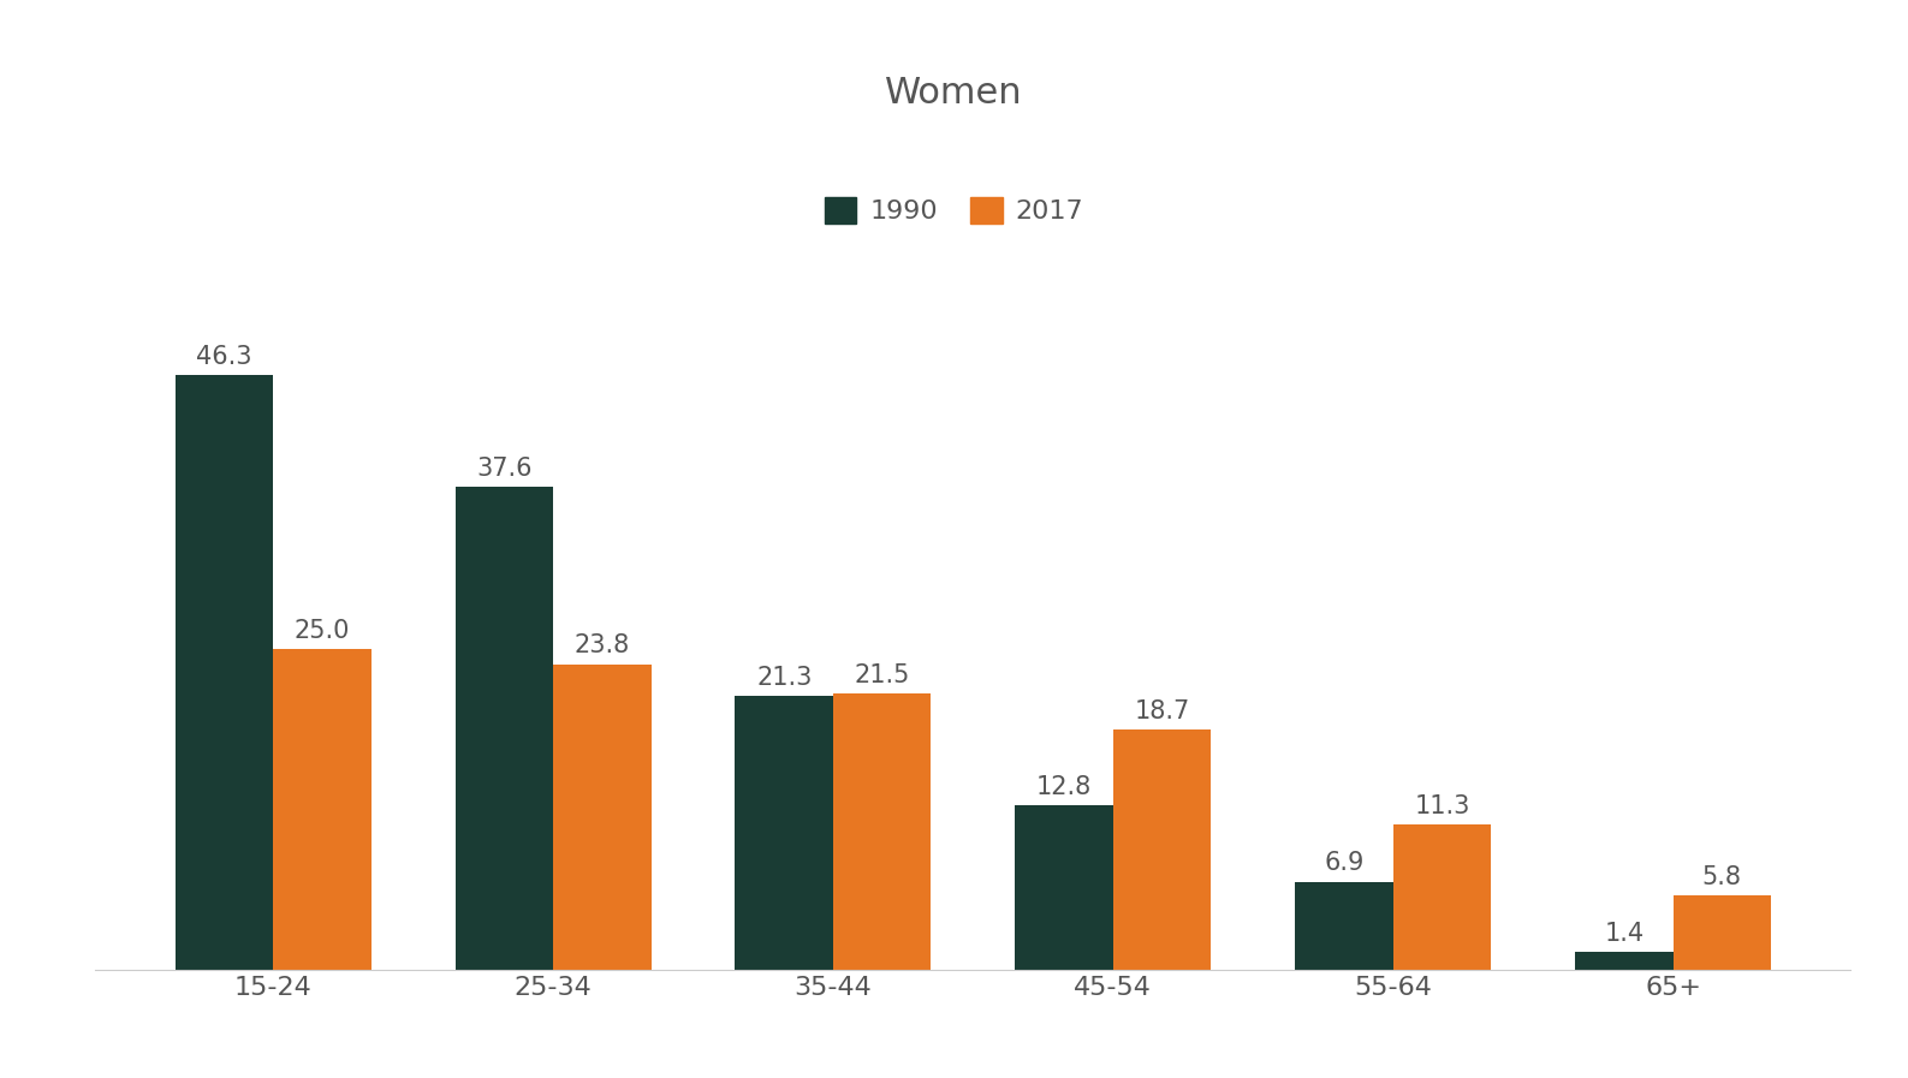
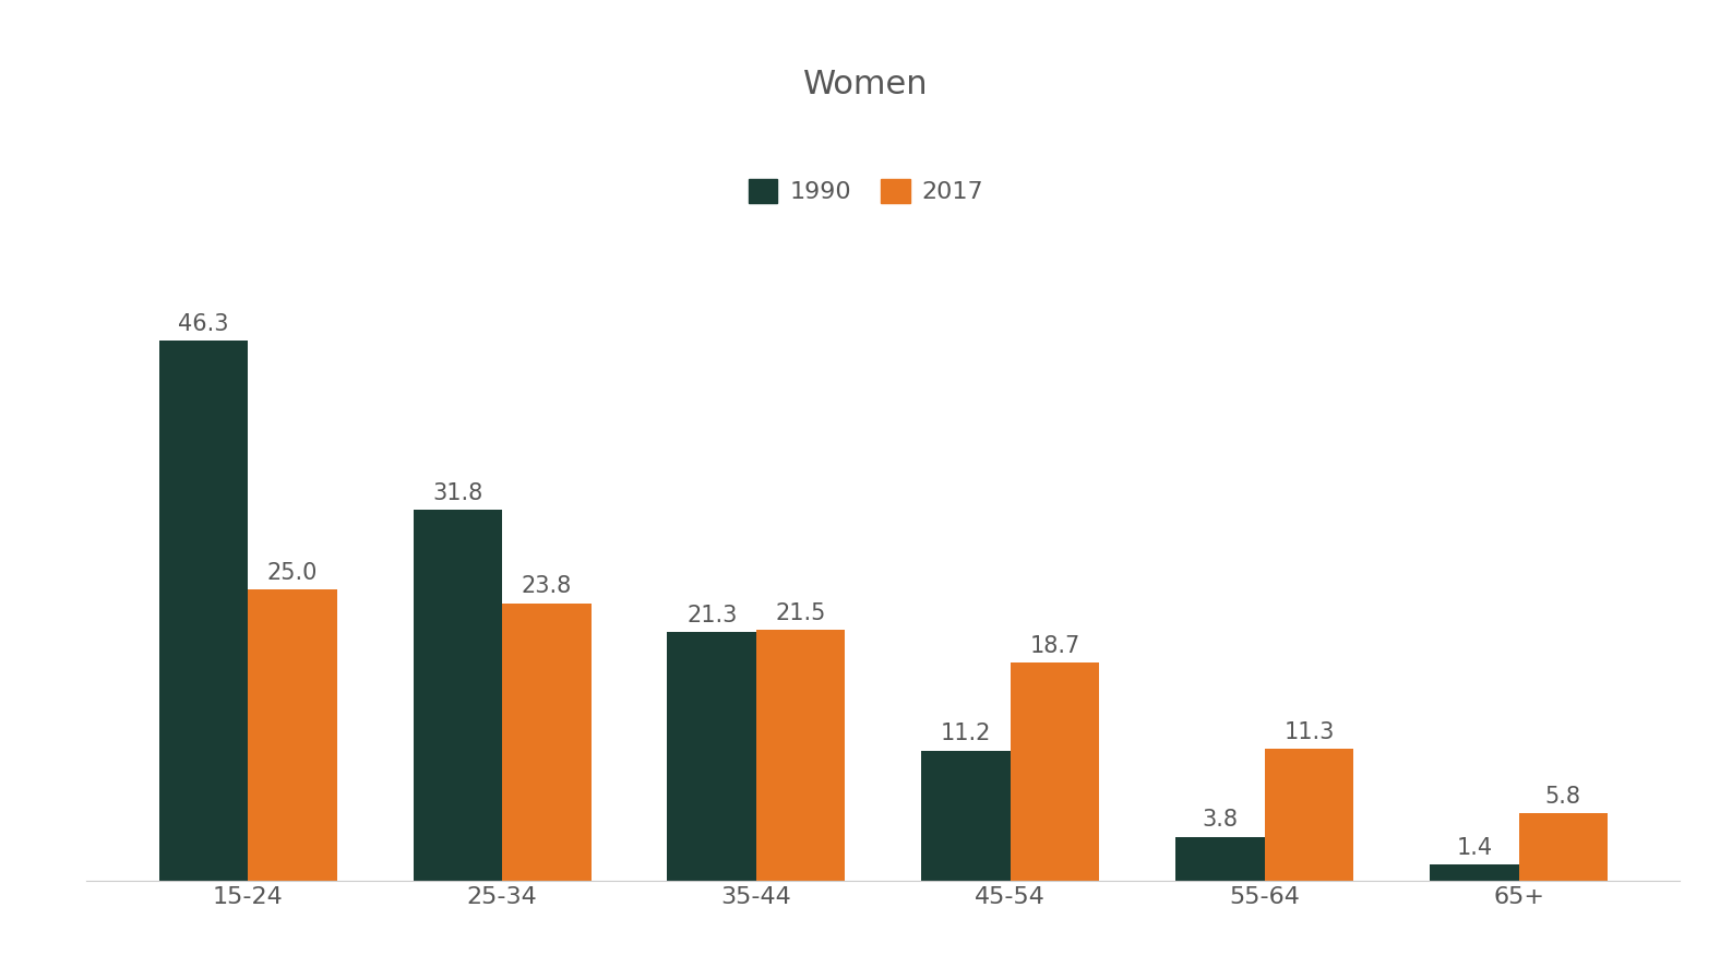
1990/25-34: 37.6 -> 31.8
1990/45-54: 12.8 -> 11.2
1990/55-64: 6.9 -> 3.8
